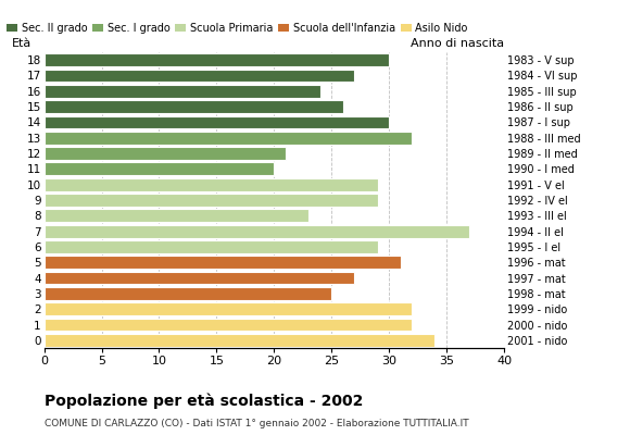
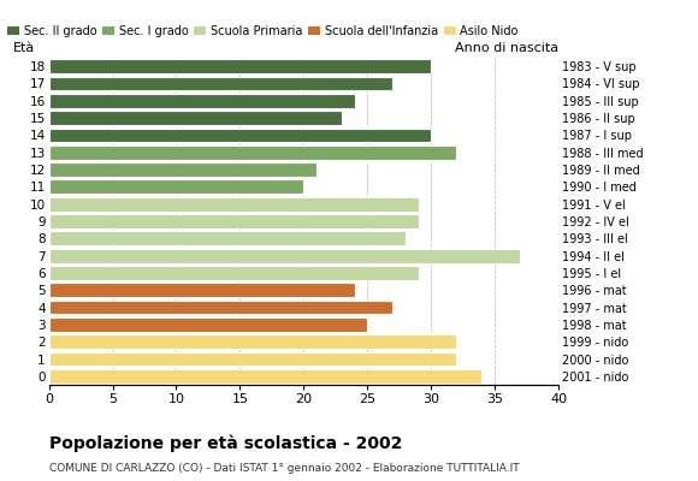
15: 26 -> 23
8: 23 -> 28
5: 31 -> 24
